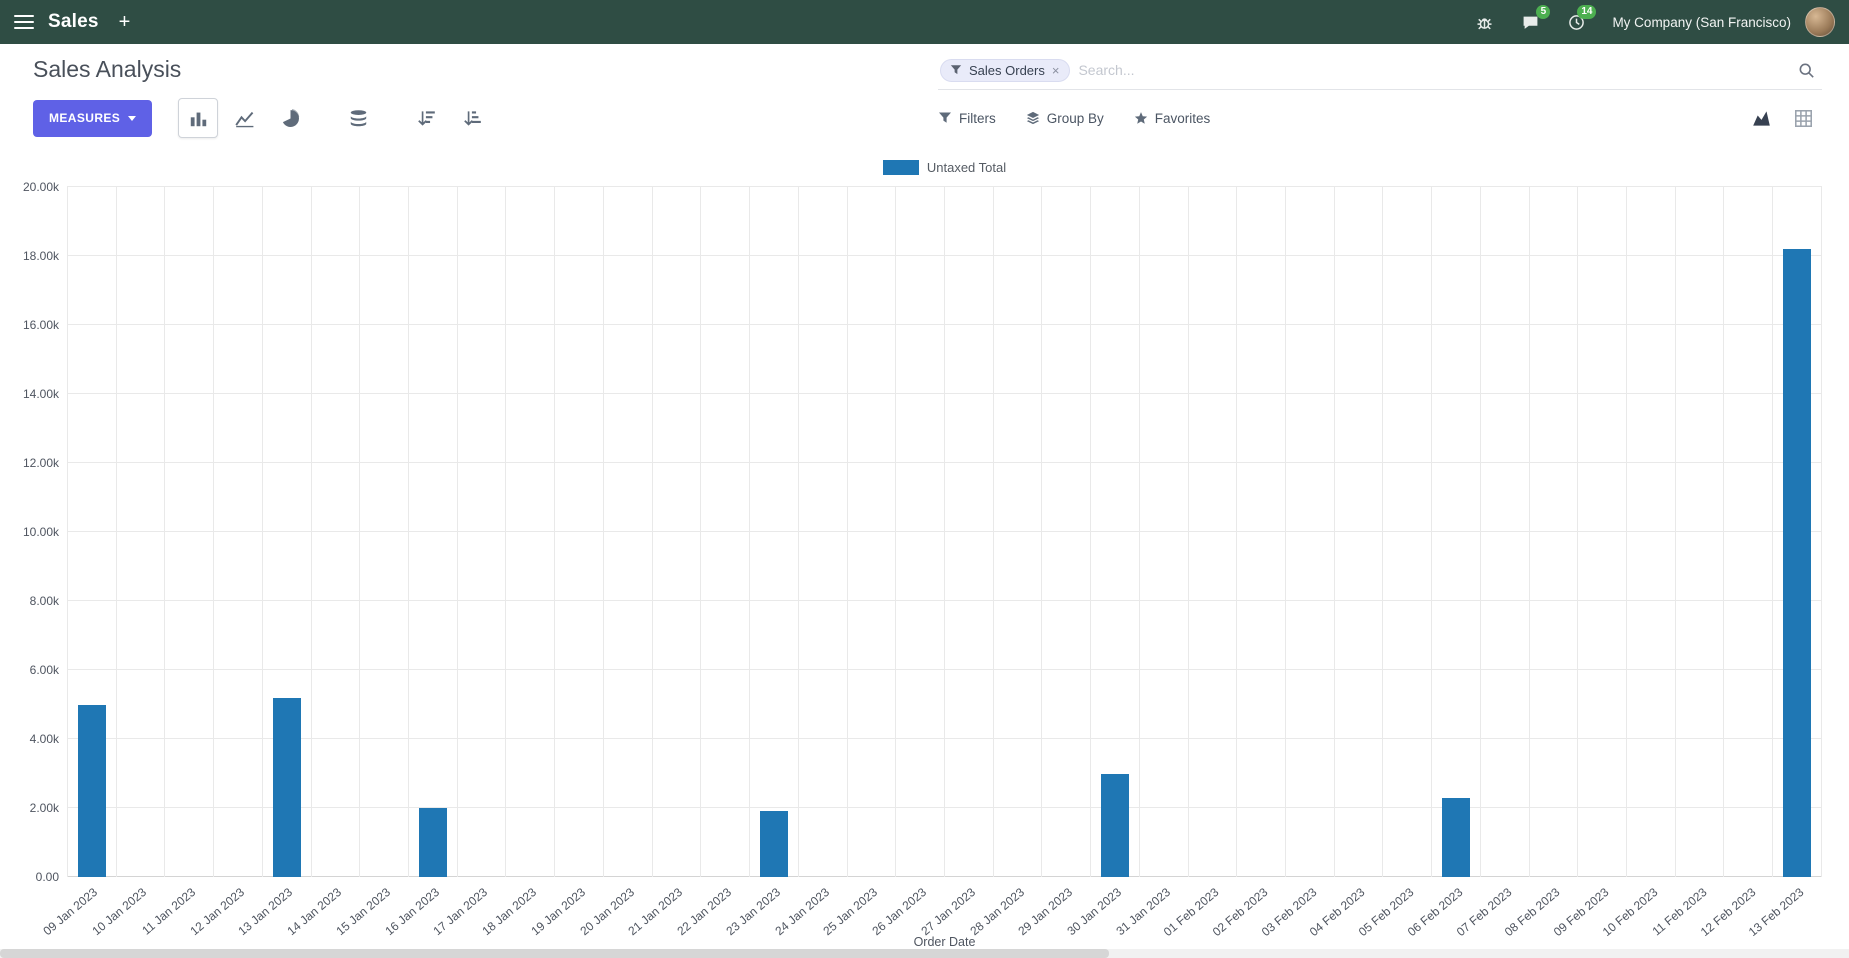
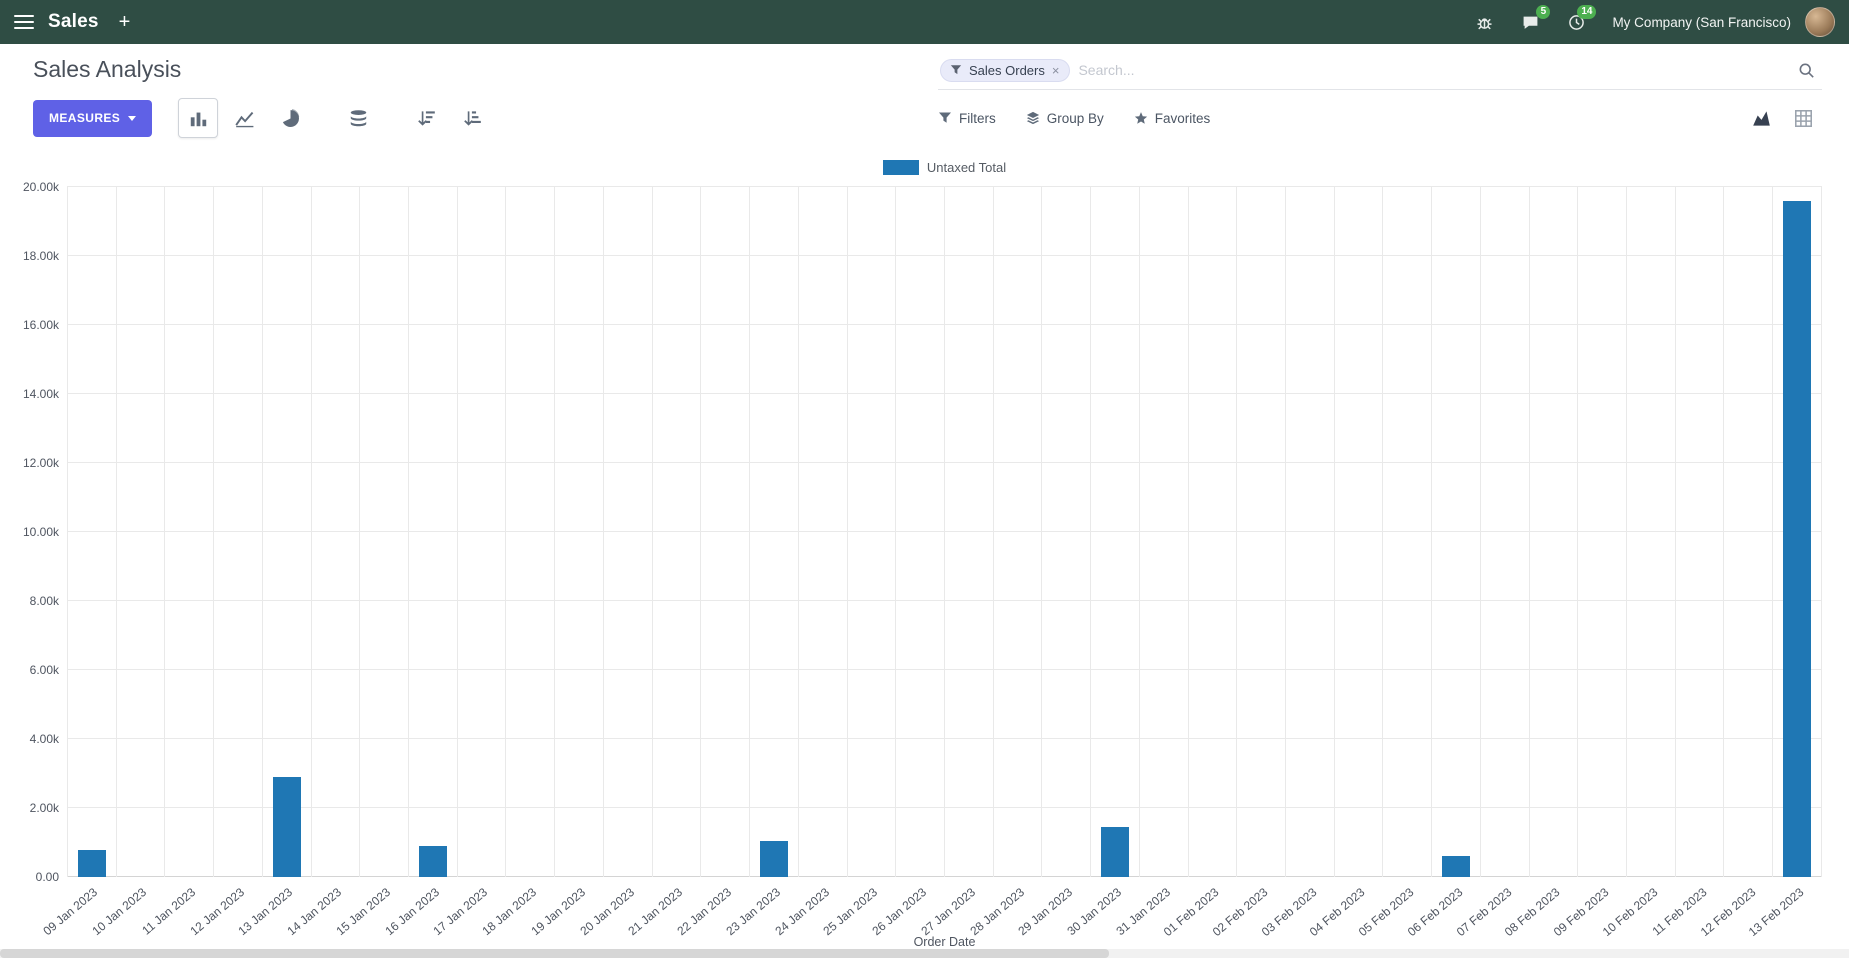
09 Jan 2023: 5.0k -> 0.8k
13 Jan 2023: 5.2k -> 2.9k
16 Jan 2023: 2.0k -> 0.9k
23 Jan 2023: 1.9k -> 1.0k
30 Jan 2023: 3.0k -> 1.4k
06 Feb 2023: 2.3k -> 0.6k
13 Feb 2023: 18.2k -> 19.6k
